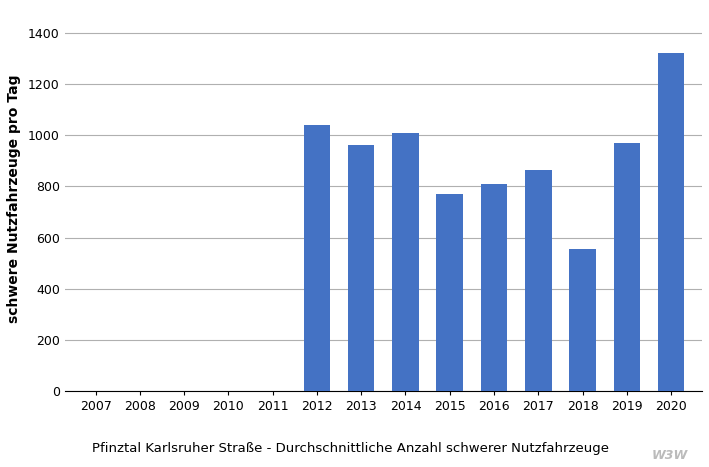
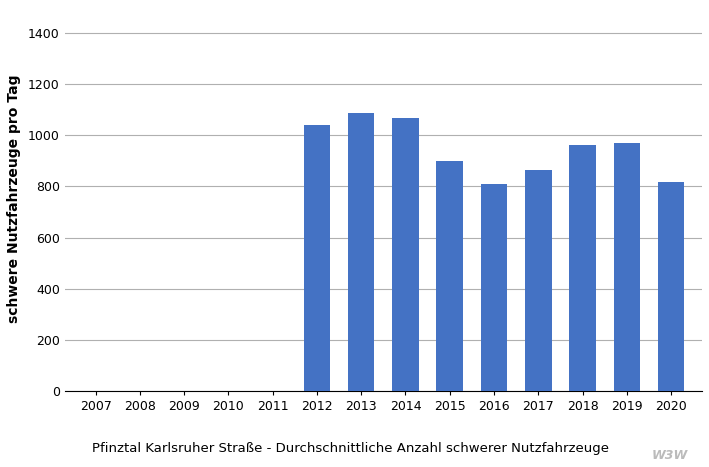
2013: 960 -> 1088
2014: 1010 -> 1068
2015: 770 -> 898
2018: 555 -> 960
2020: 1320 -> 818
